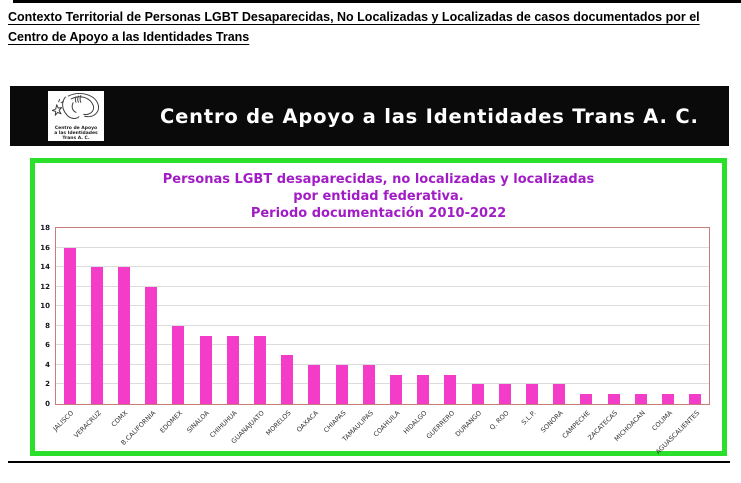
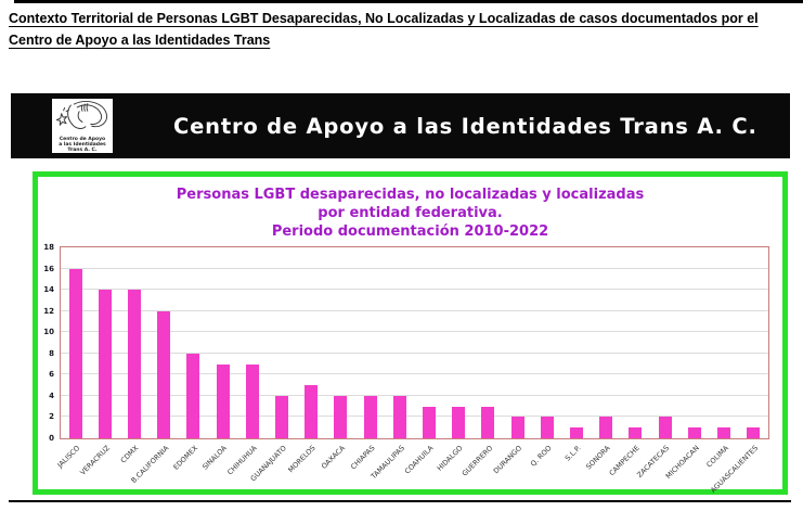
GUANAJUATO: 7 -> 4
S.L.P.: 2 -> 1
ZACATECAS: 1 -> 2
